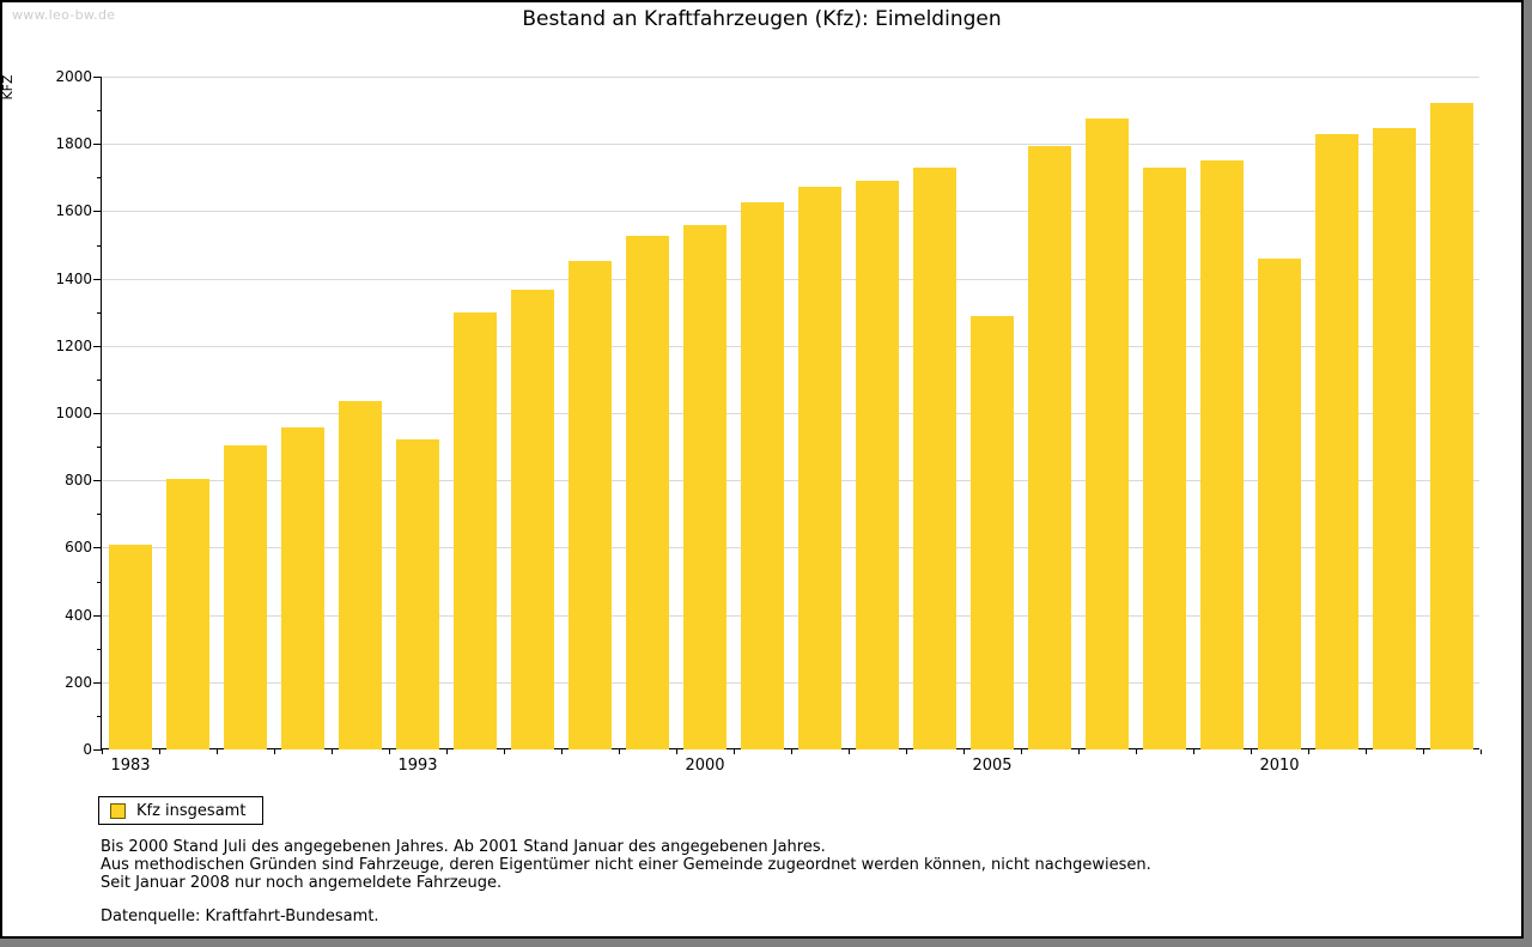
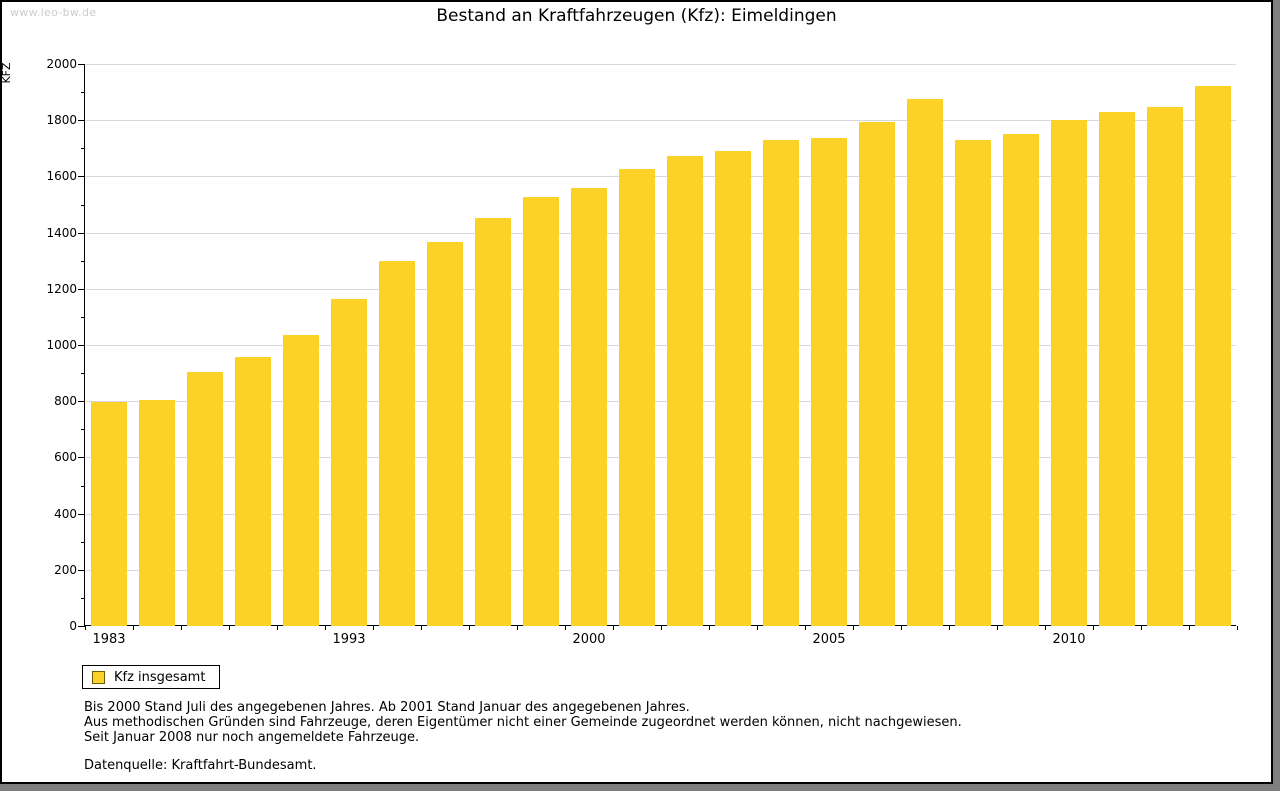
1983: 610 -> 800
1993: 920 -> 1160
2005: 1290 -> 1740
2010: 1460 -> 1800
